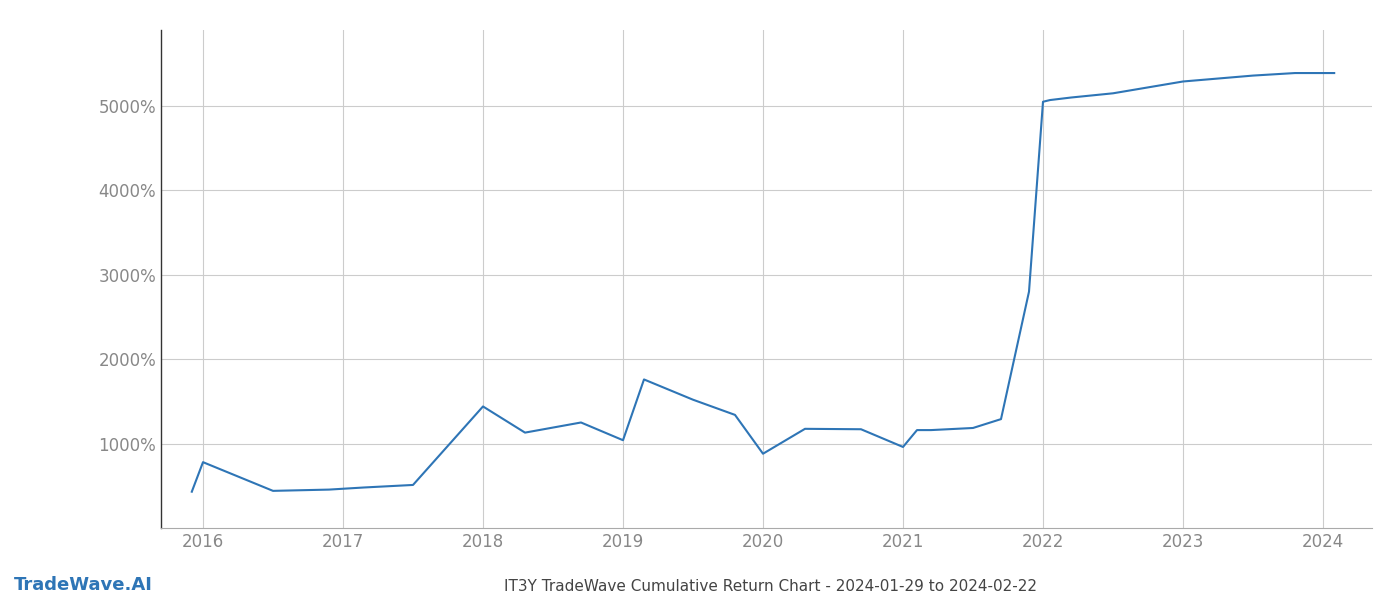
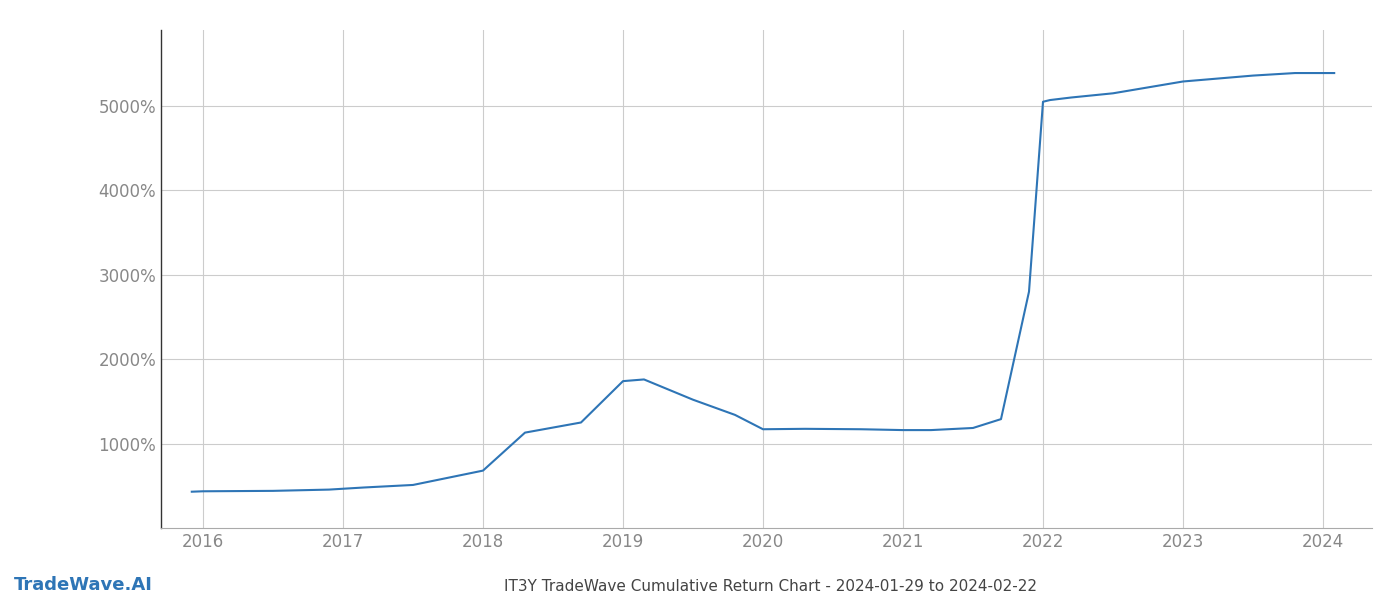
2016: 780% -> 440%
2018: 1440% -> 680%
2019: 1040% -> 1740%
2020: 880% -> 1170%
2021: 960% -> 1160%
